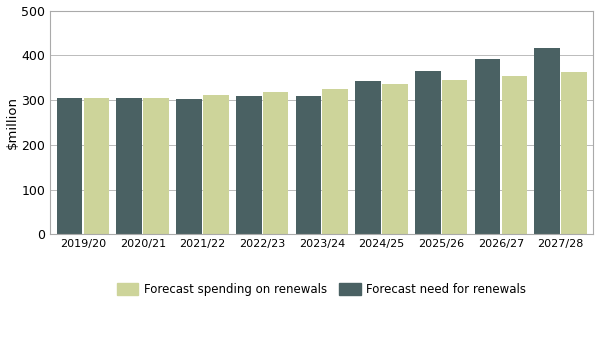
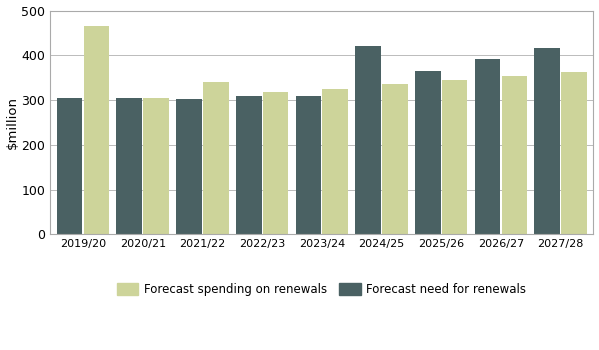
Forecast spending on renewals/2019/20: 305 -> 465
Forecast spending on renewals/2021/22: 312 -> 340
Forecast need for renewals/2024/25: 343 -> 420
